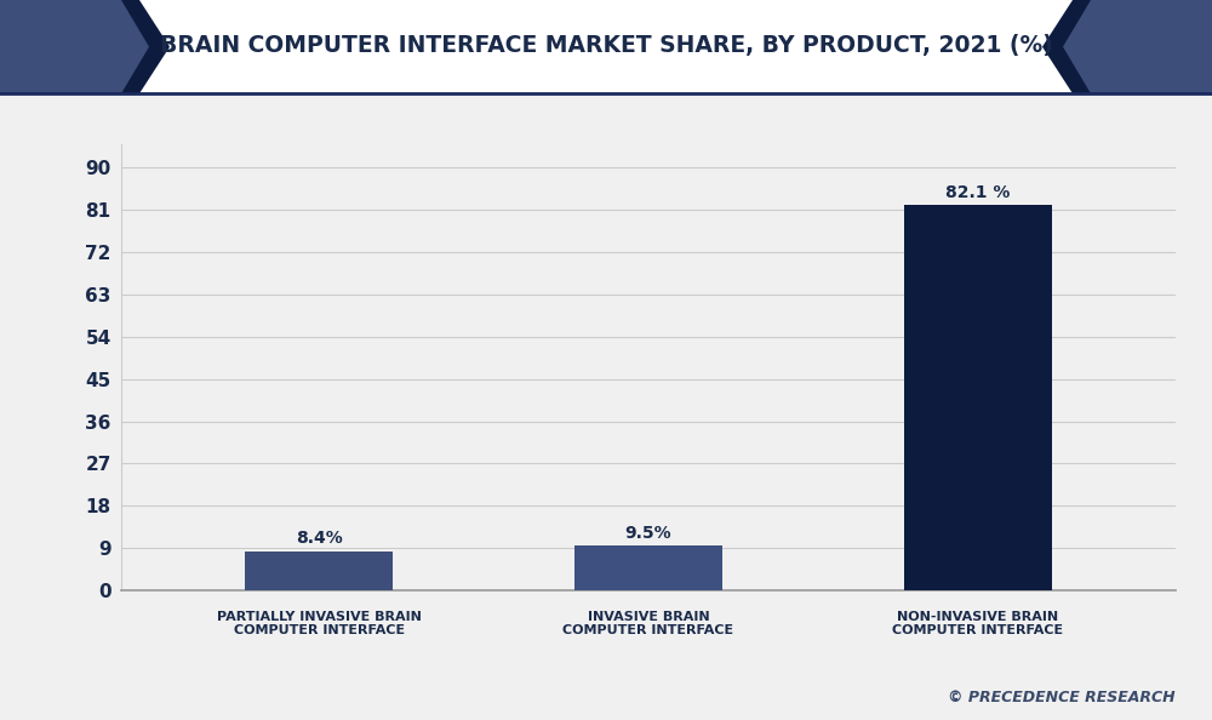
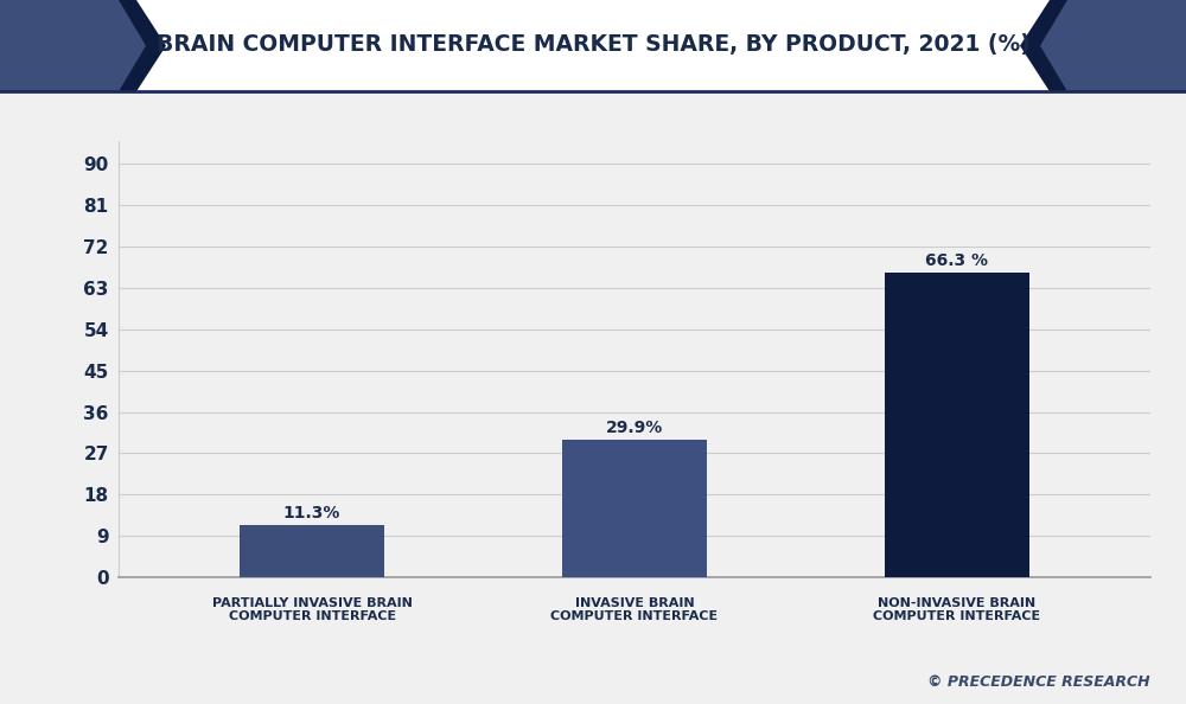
PARTIALLY INVASIVE BRAIN COMPUTER INTERFACE: 8.4% -> 11.3%
INVASIVE BRAIN COMPUTER INTERFACE: 9.5% -> 29.9%
NON-INVASIVE BRAIN COMPUTER INTERFACE: 82.1 -> 66.3
